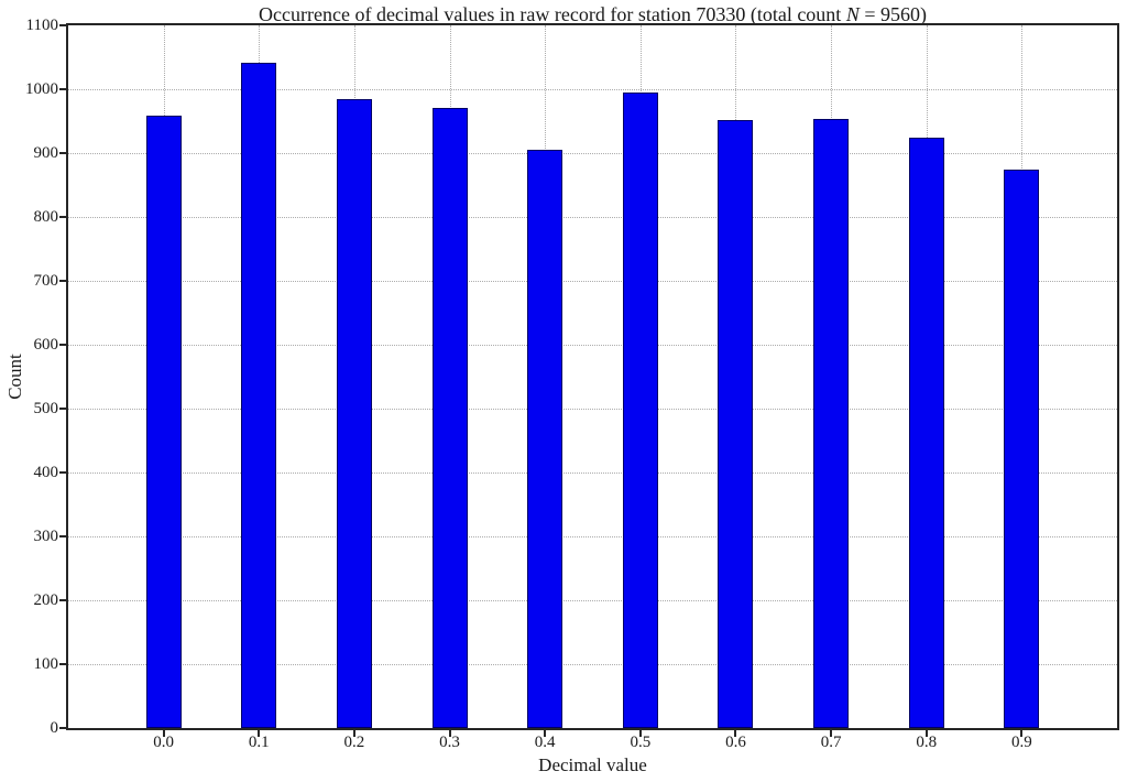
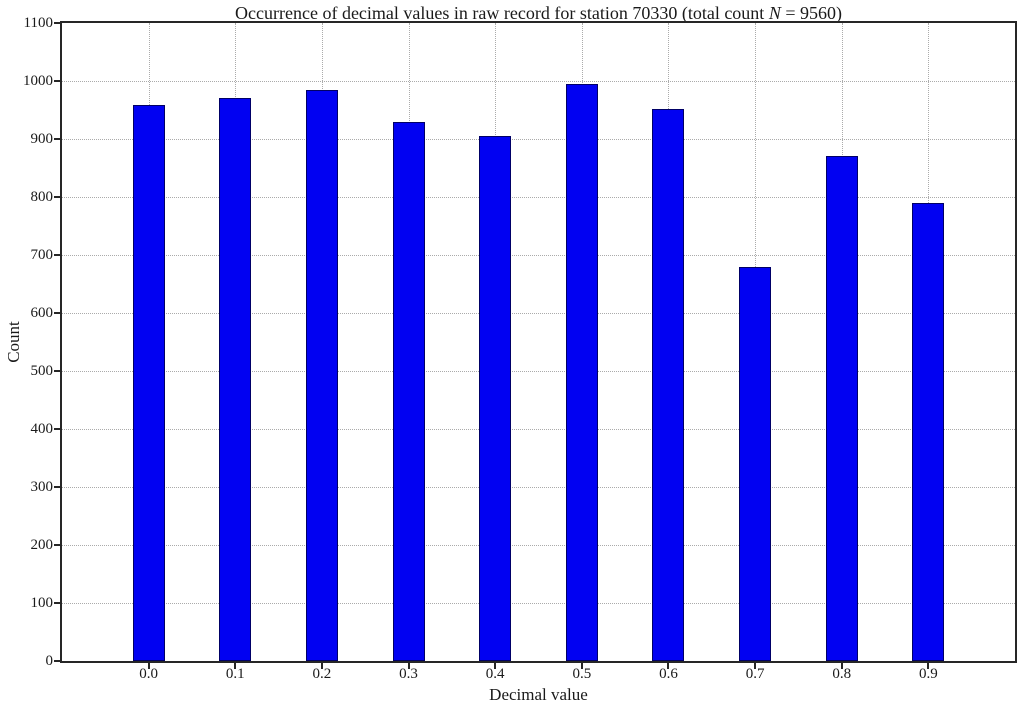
0.1: 1040 -> 970
0.3: 970 -> 930
0.7: 950 -> 680
0.8: 920 -> 870
0.9: 870 -> 790
